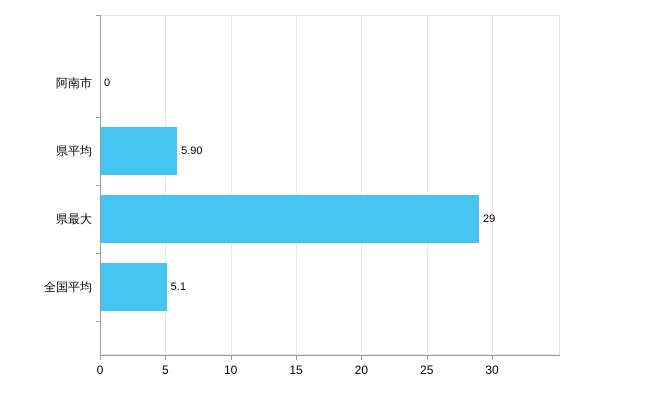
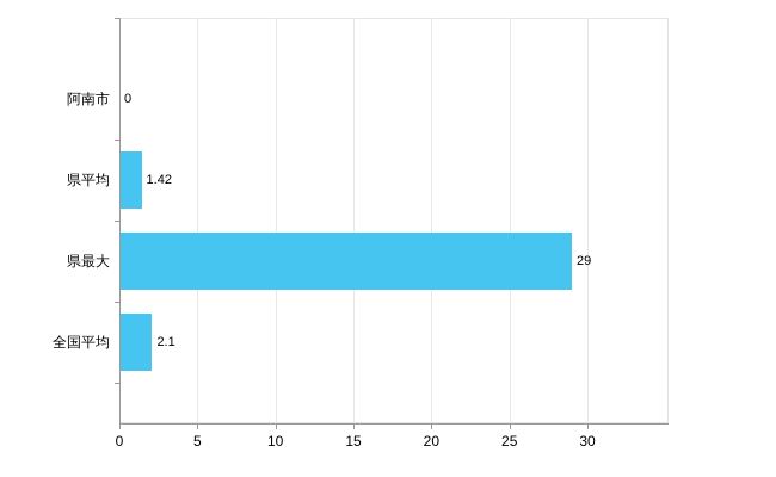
県平均: 5.90 -> 1.42
全国平均: 5.1 -> 2.1
